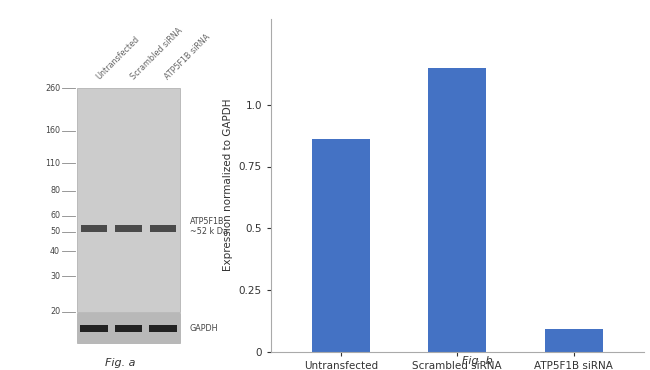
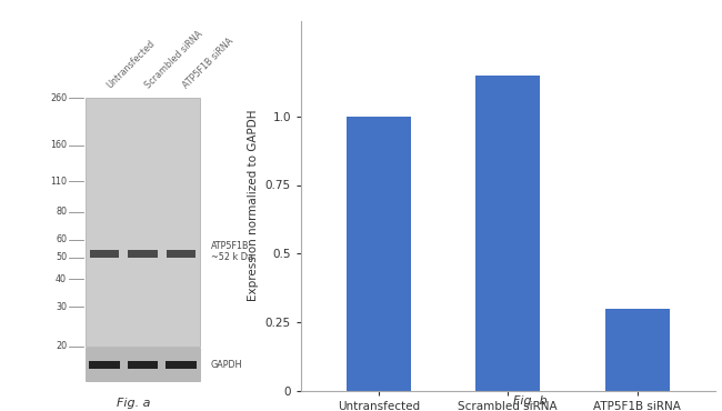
Untransfected: 0.86 -> 1.00
ATP5F1B siRNA: 0.09 -> 0.30
